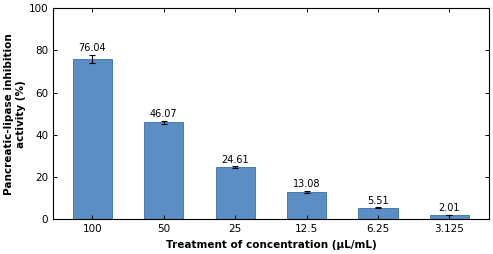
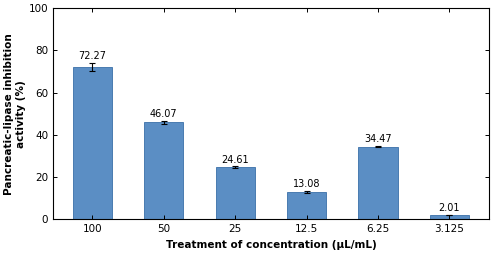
100: 76.04 -> 72.27
6.25: 5.51 -> 34.47
